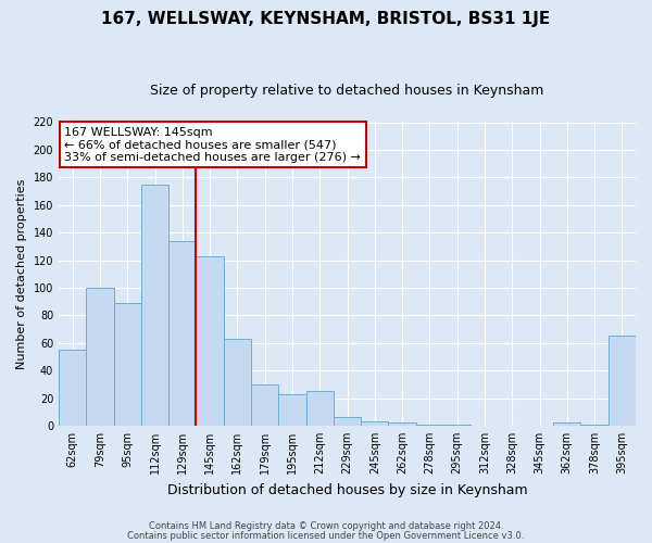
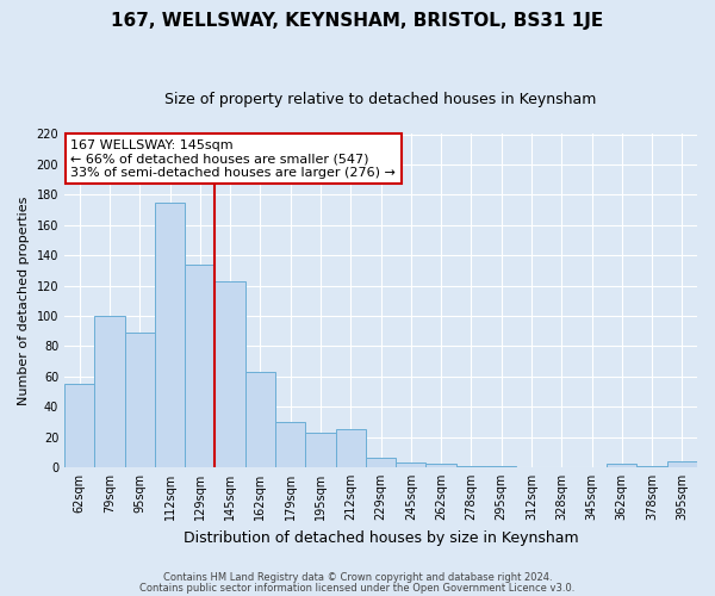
395sqm: 65 -> 4
